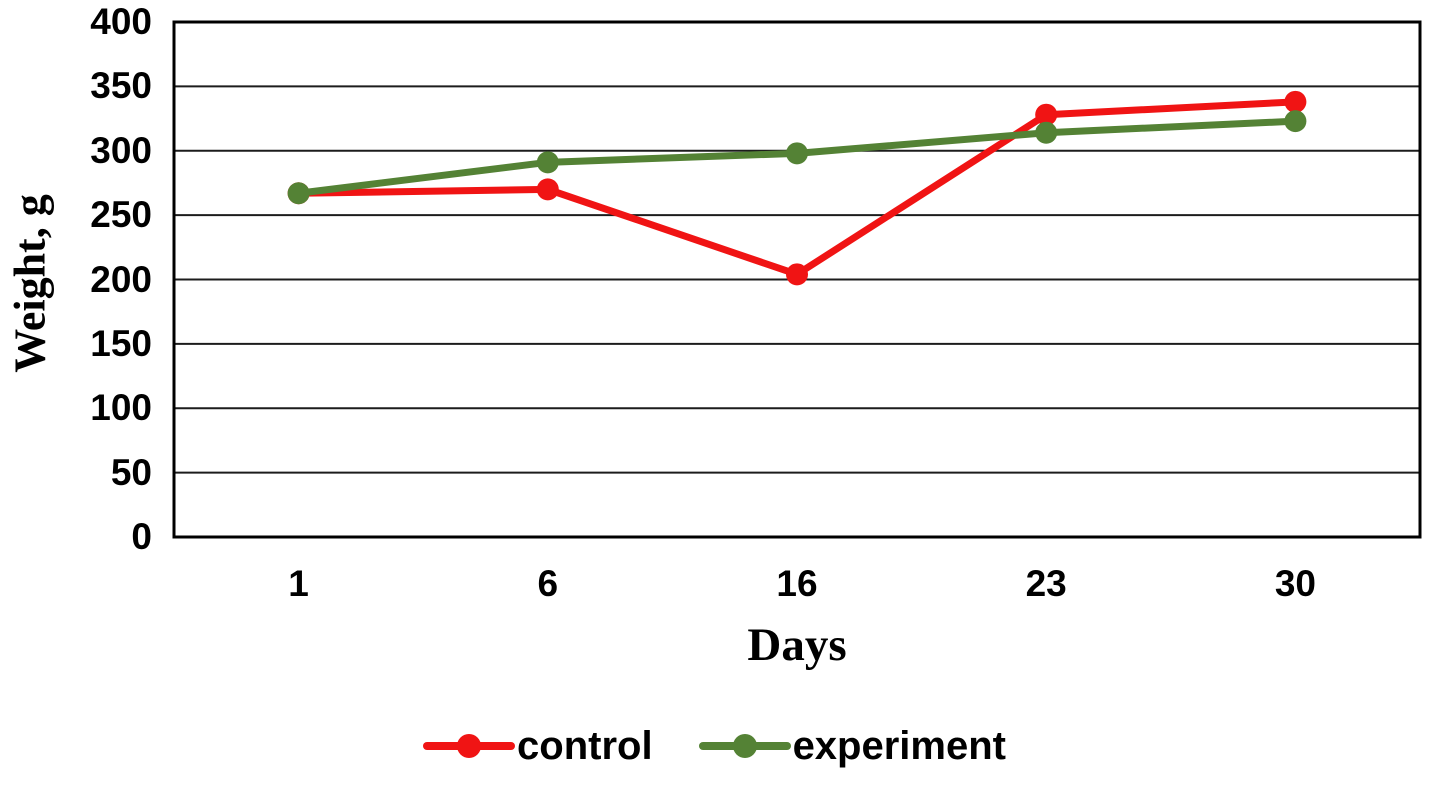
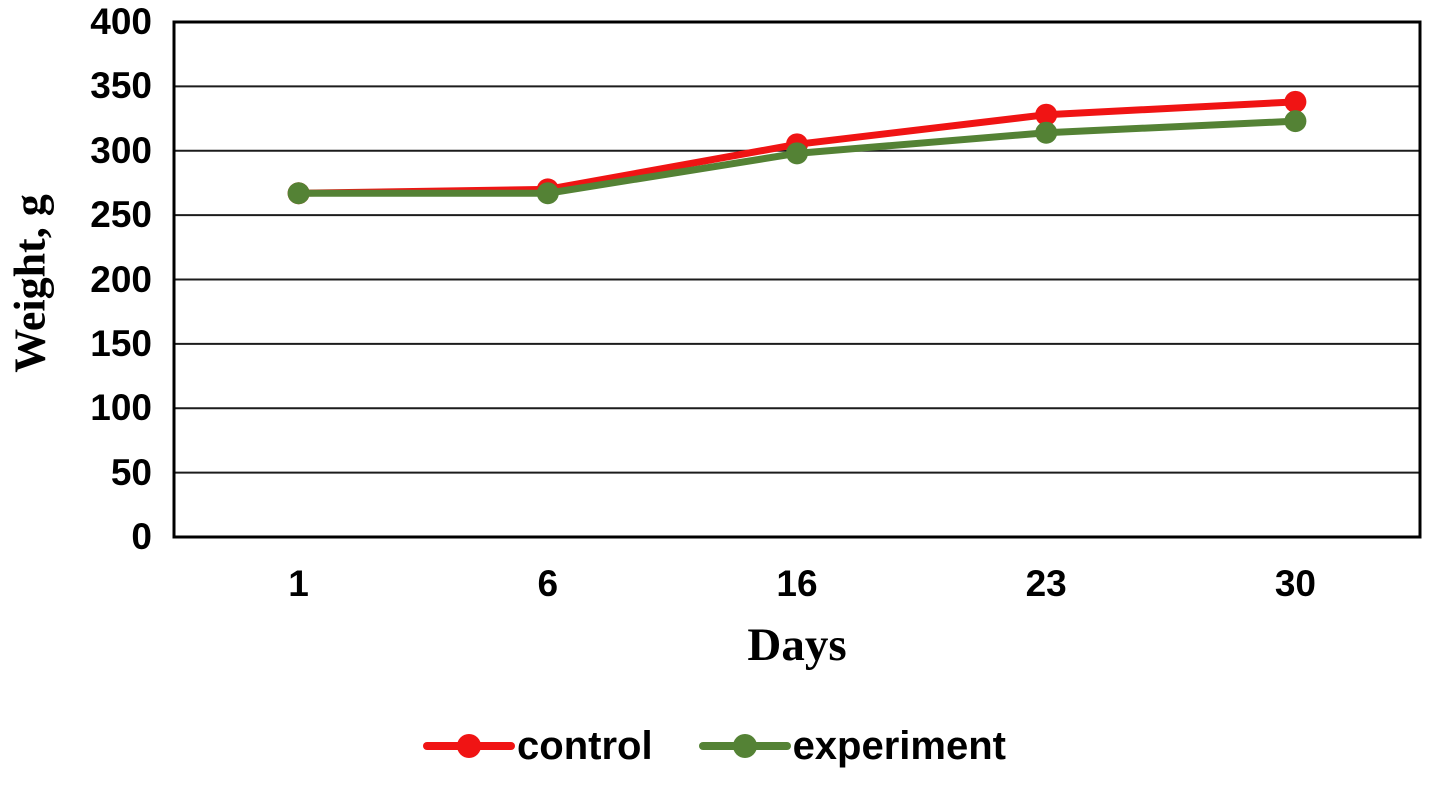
experiment/6: 291 -> 267
control/16: 204 -> 305
